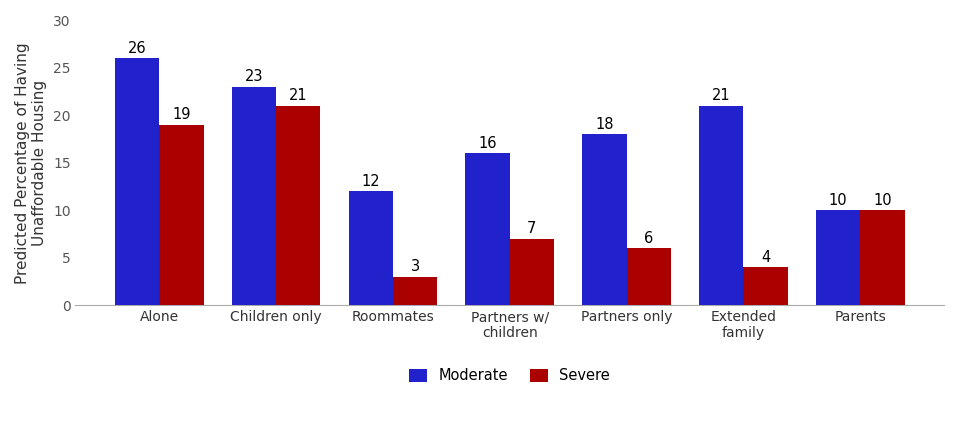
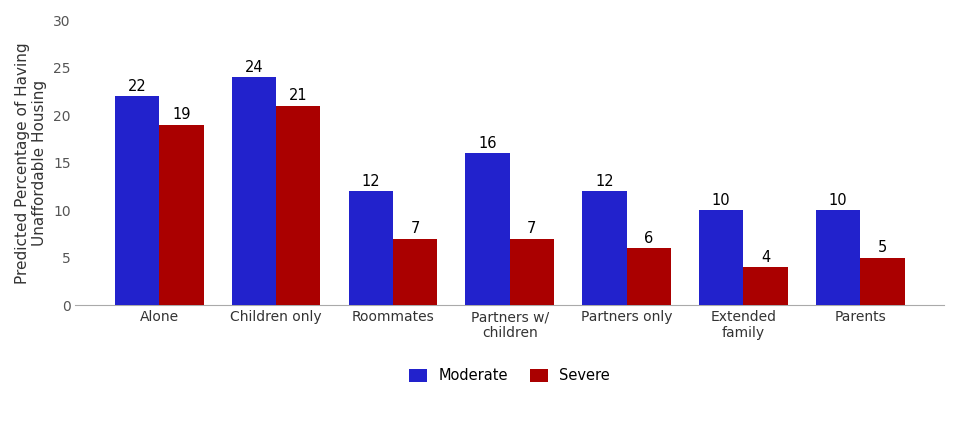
Moderate/Alone: 26 -> 22
Moderate/Children only: 23 -> 24
Severe/Roommates: 3 -> 7
Moderate/Partners only: 18 -> 12
Moderate/Extended family: 21 -> 10
Severe/Parents: 10 -> 5
